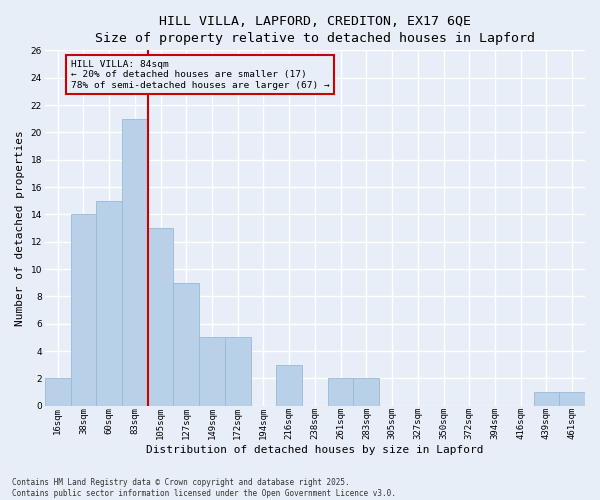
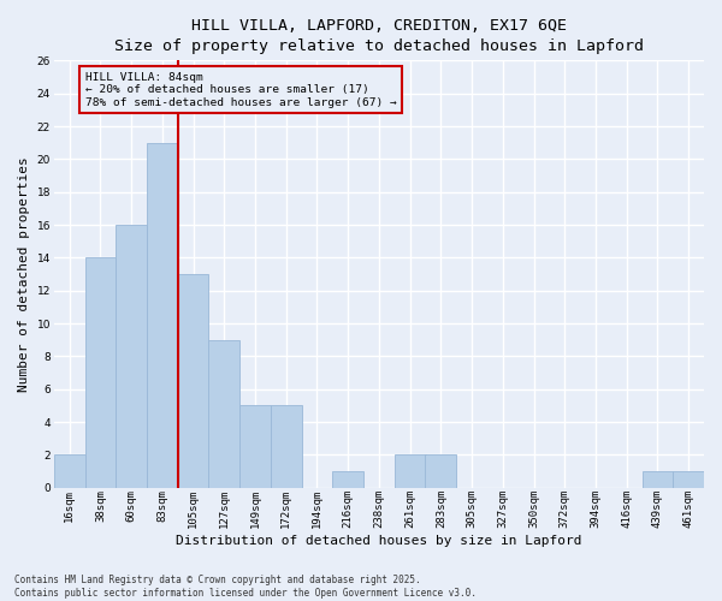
60sqm: 15 -> 16
216sqm: 3 -> 1
